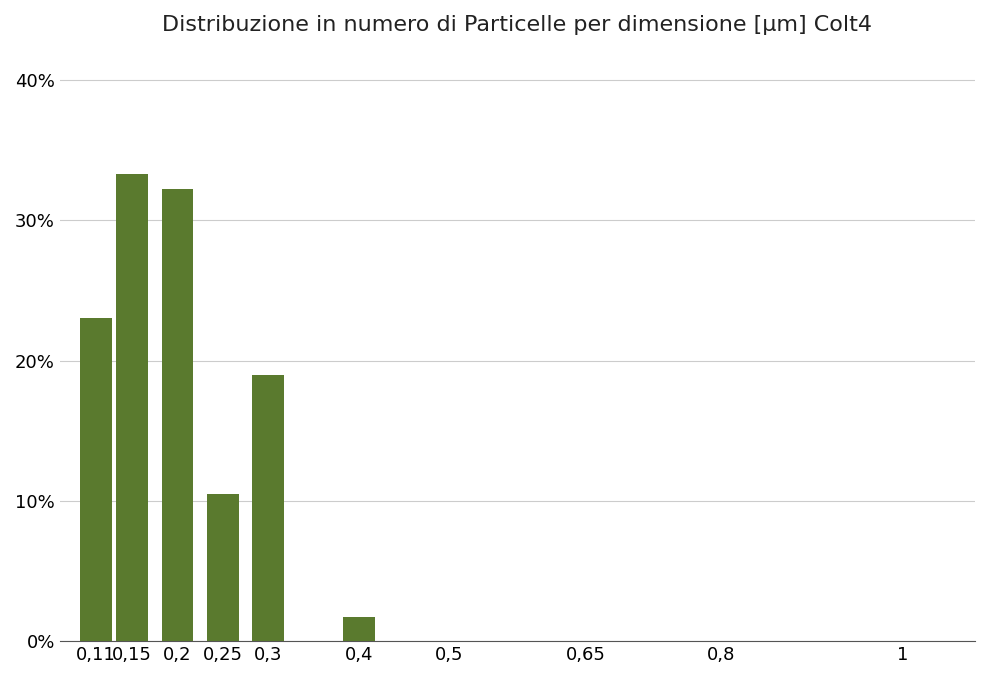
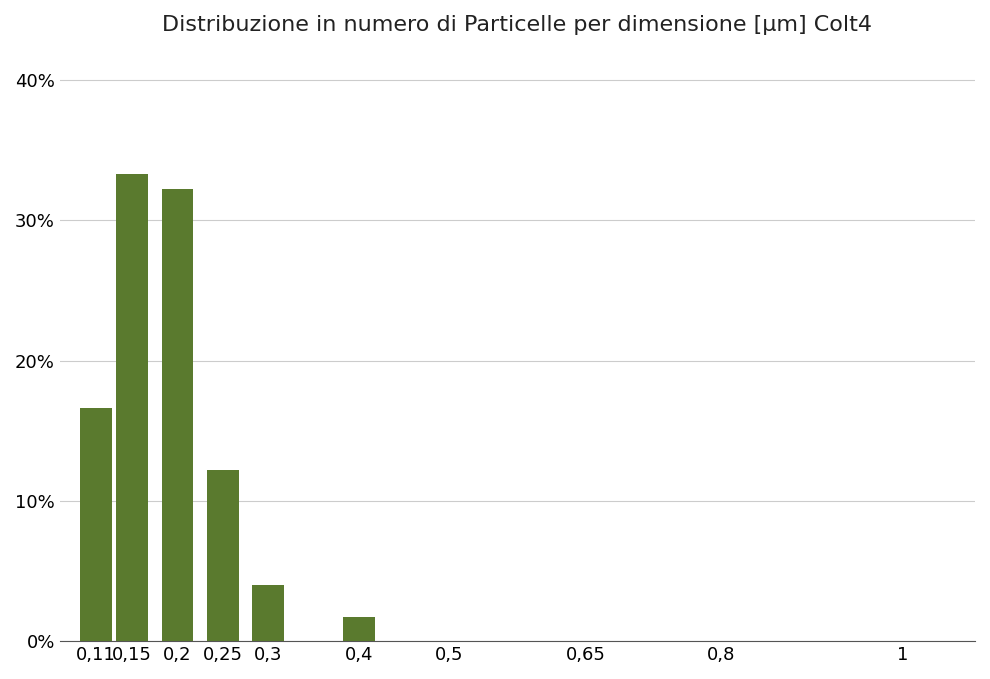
0,11: 23.0% -> 16.6%
0,25: 10.5% -> 12.2%
0,3: 19.0% -> 4.0%
